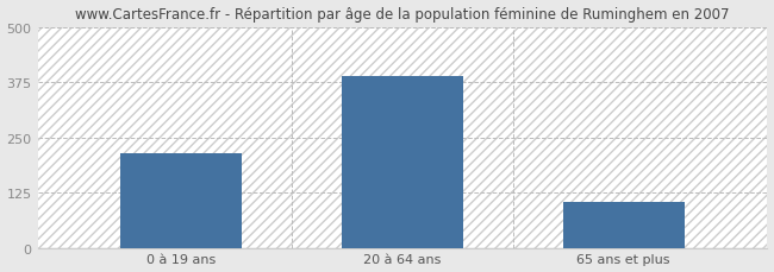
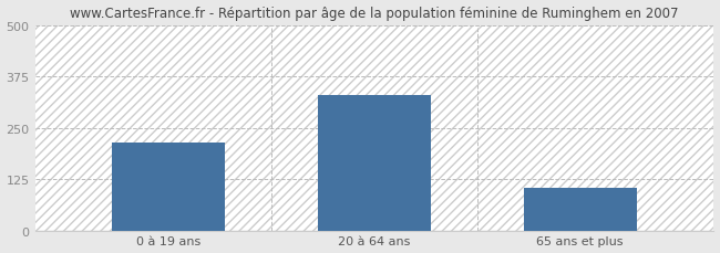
20 à 64 ans: 390 -> 330
